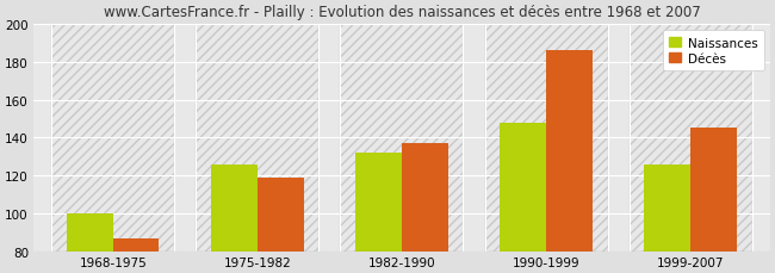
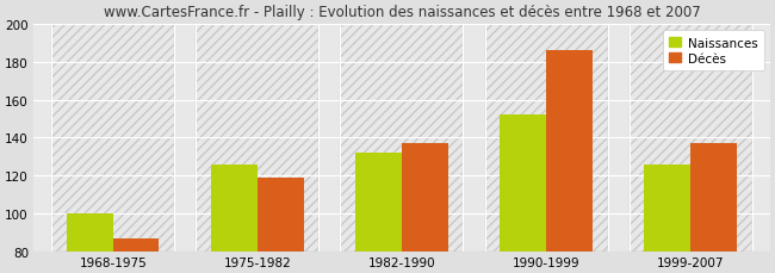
Naissances/1990-1999: 148 -> 152
Décès/1999-2007: 145 -> 137
